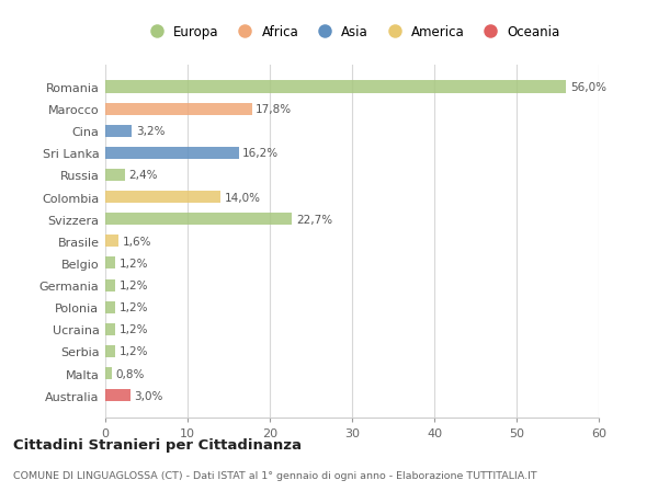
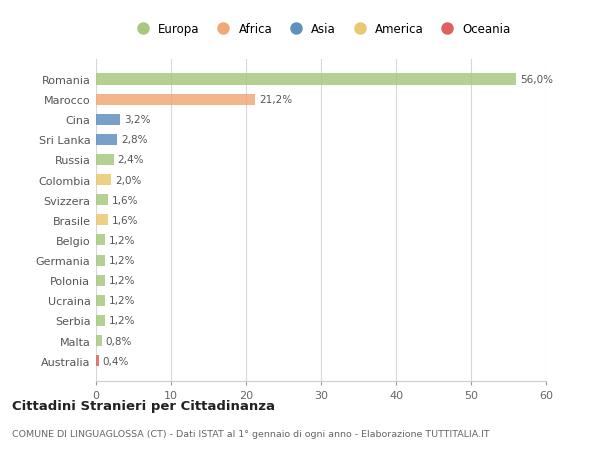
Marocco: 17,8% -> 21,2%
Sri Lanka: 16,2% -> 2,8%
Colombia: 14,0% -> 2,0%
Svizzera: 22,7% -> 1,6%
Australia: 3,0% -> 0,4%
